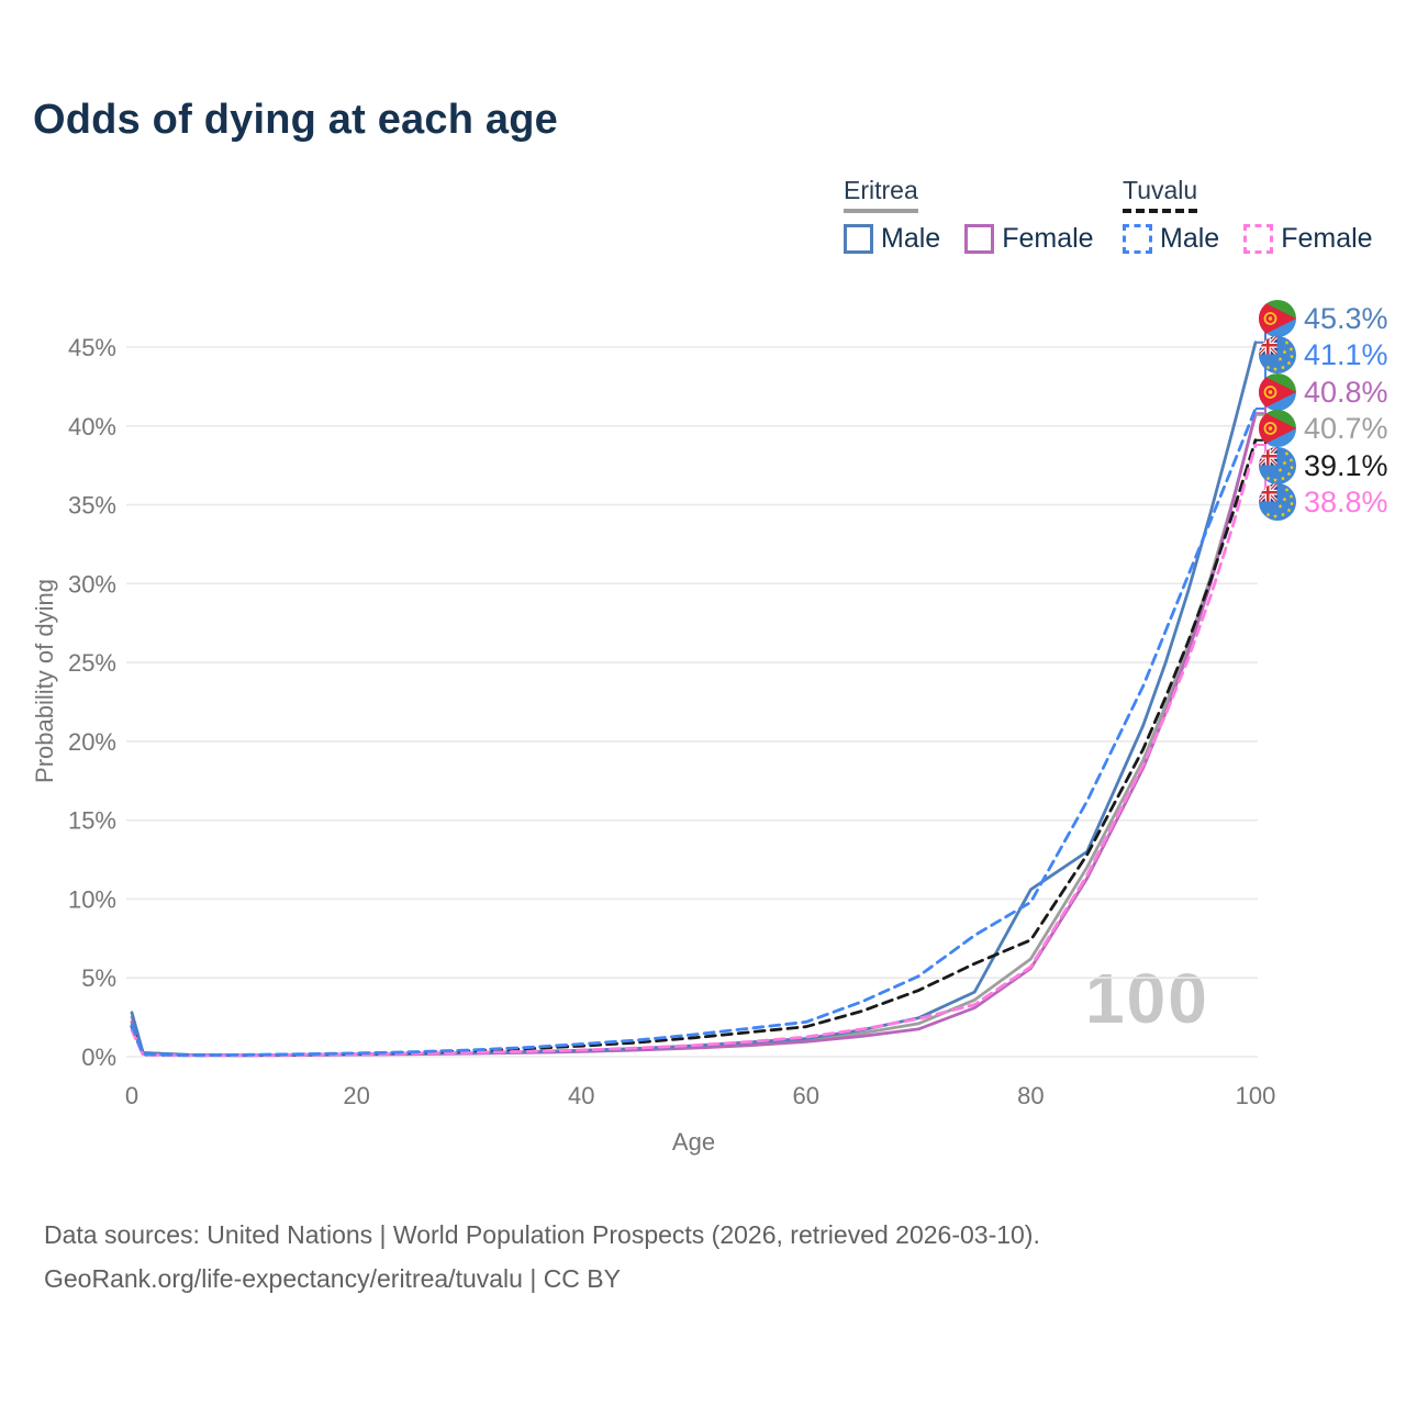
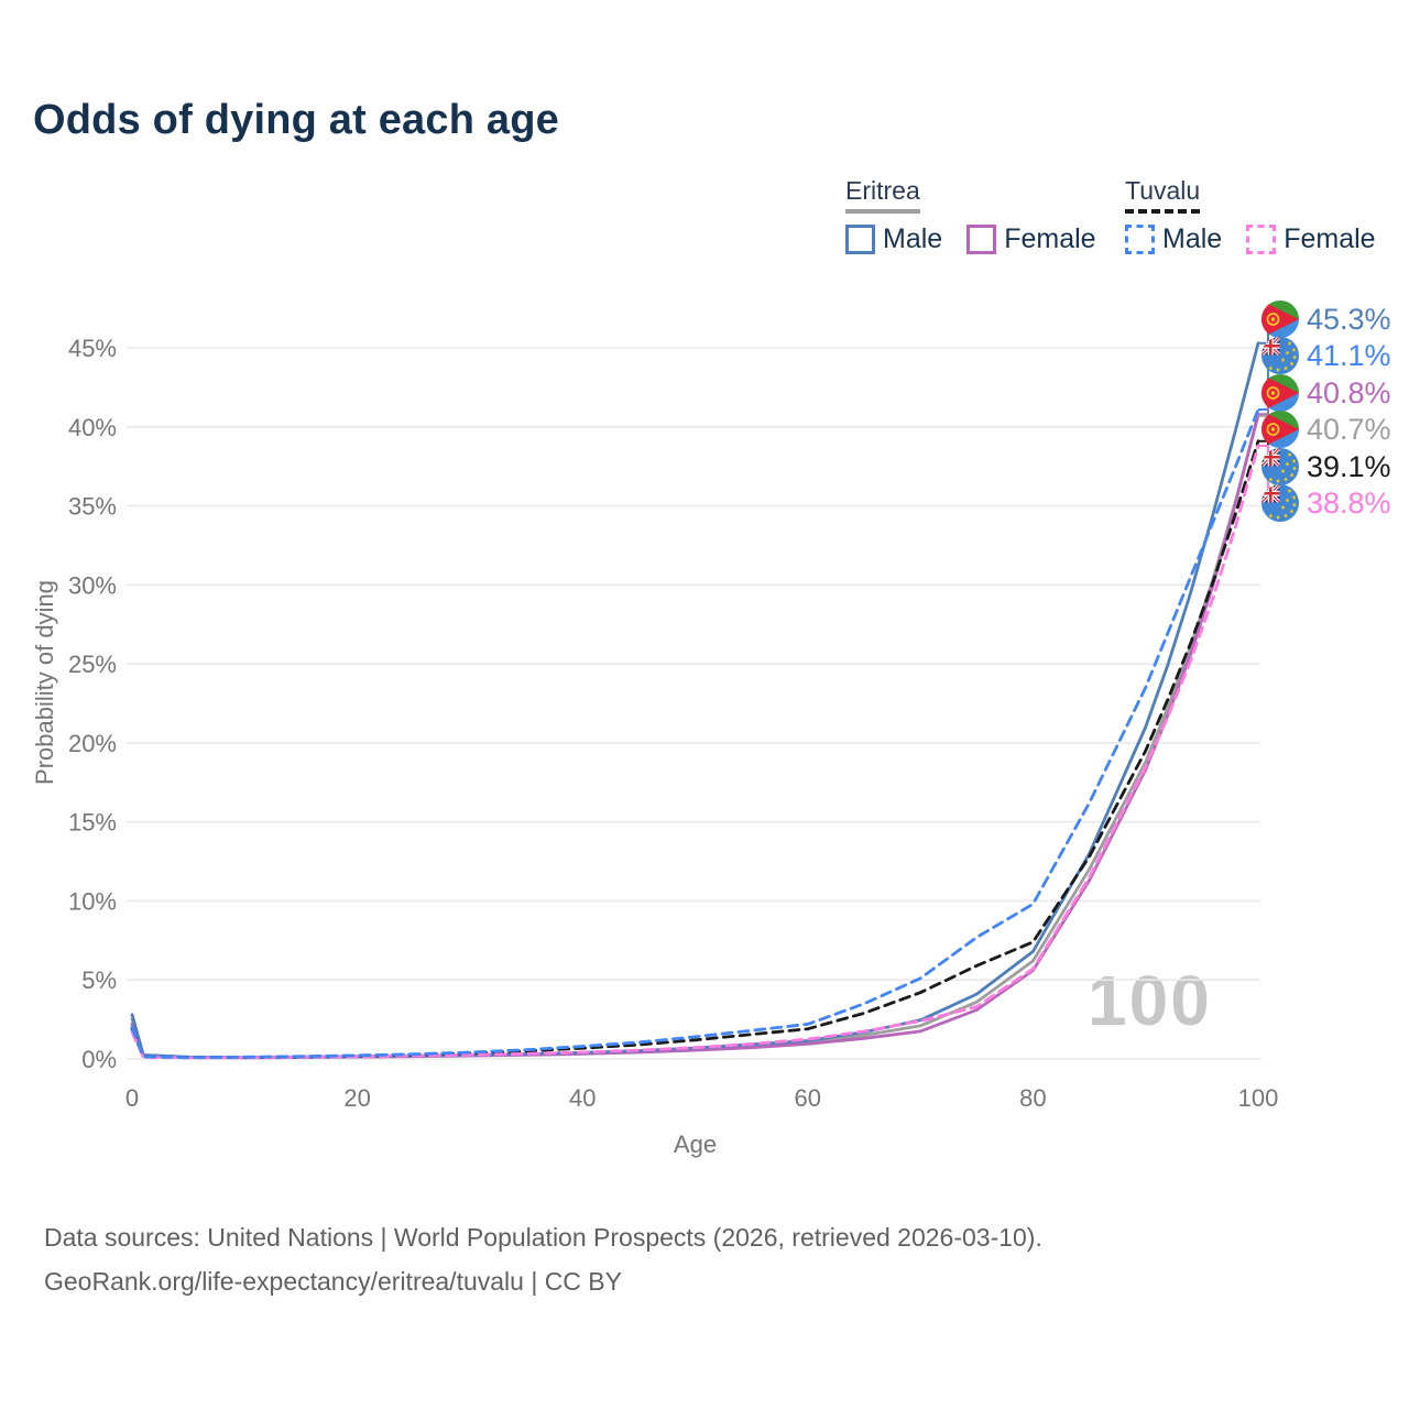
Eritrea Male/80: 10.6% -> 6.8%
